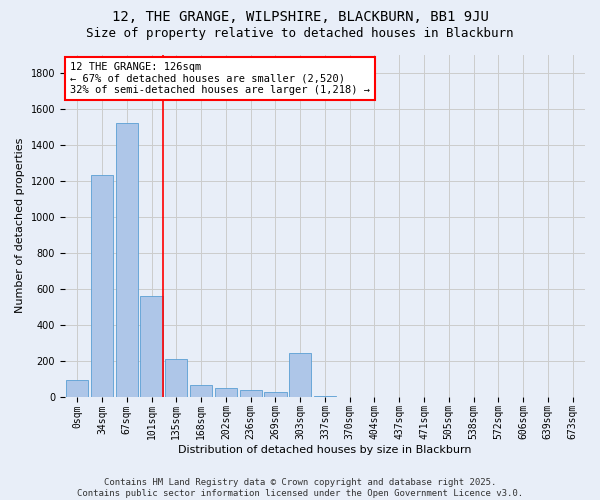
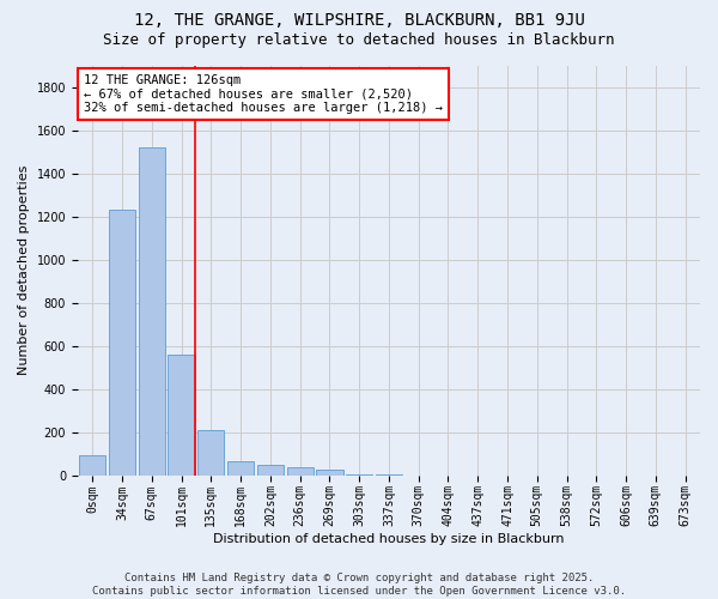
303sqm: 240 -> 0
